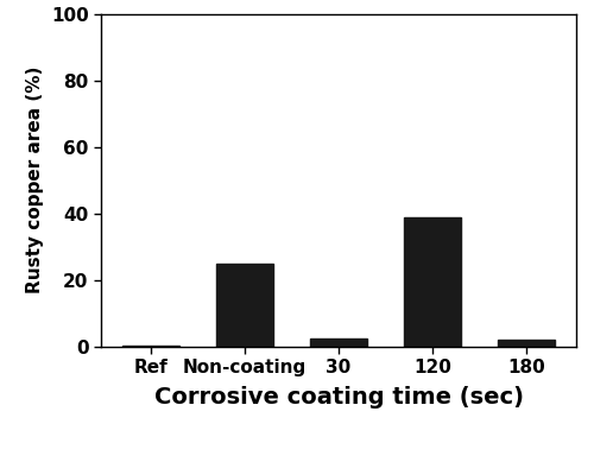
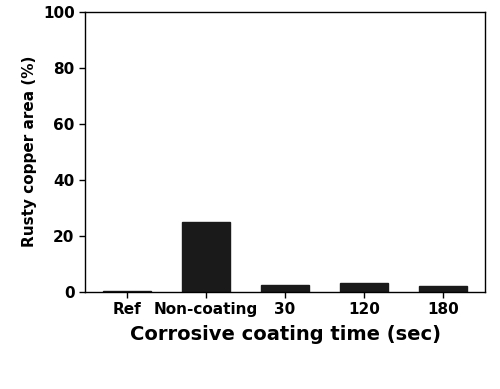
120: 39.0 -> 3.2
